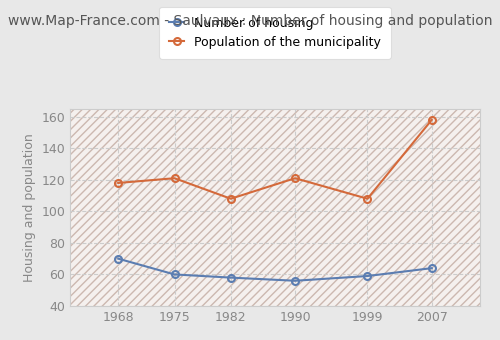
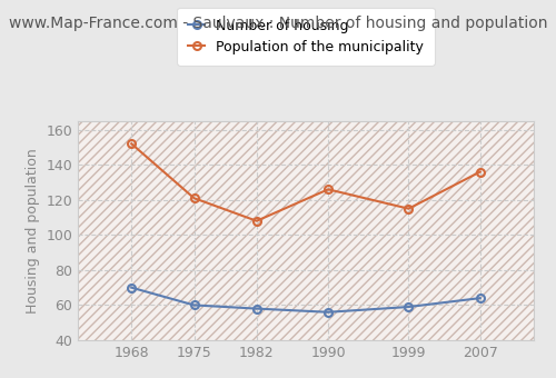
Population of the municipality/1968: 118 -> 152
Population of the municipality/1990: 121 -> 126
Population of the municipality/1999: 108 -> 115
Population of the municipality/2007: 158 -> 136
